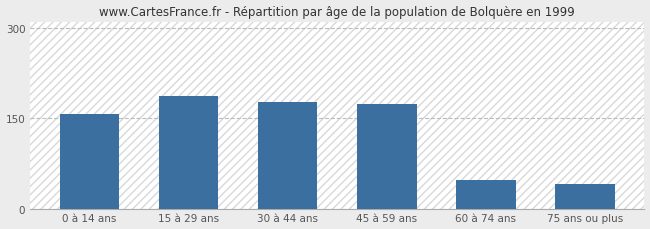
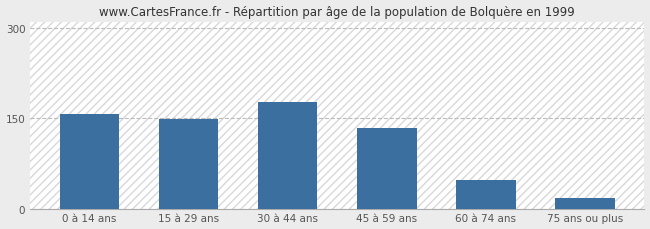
15 à 29 ans: 186 -> 148
45 à 59 ans: 174 -> 134
75 ans ou plus: 40 -> 18
